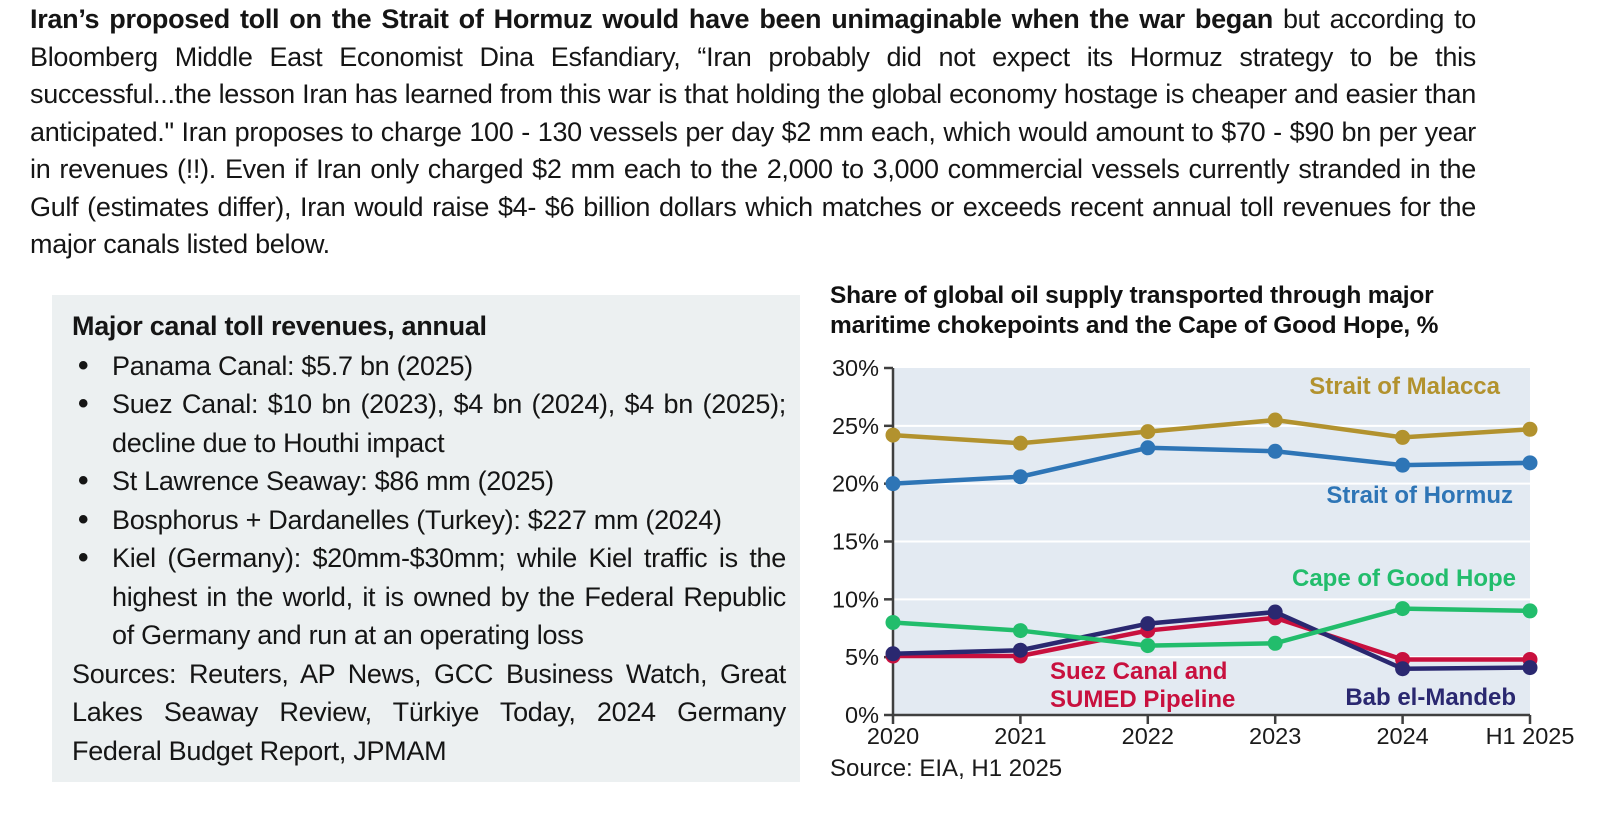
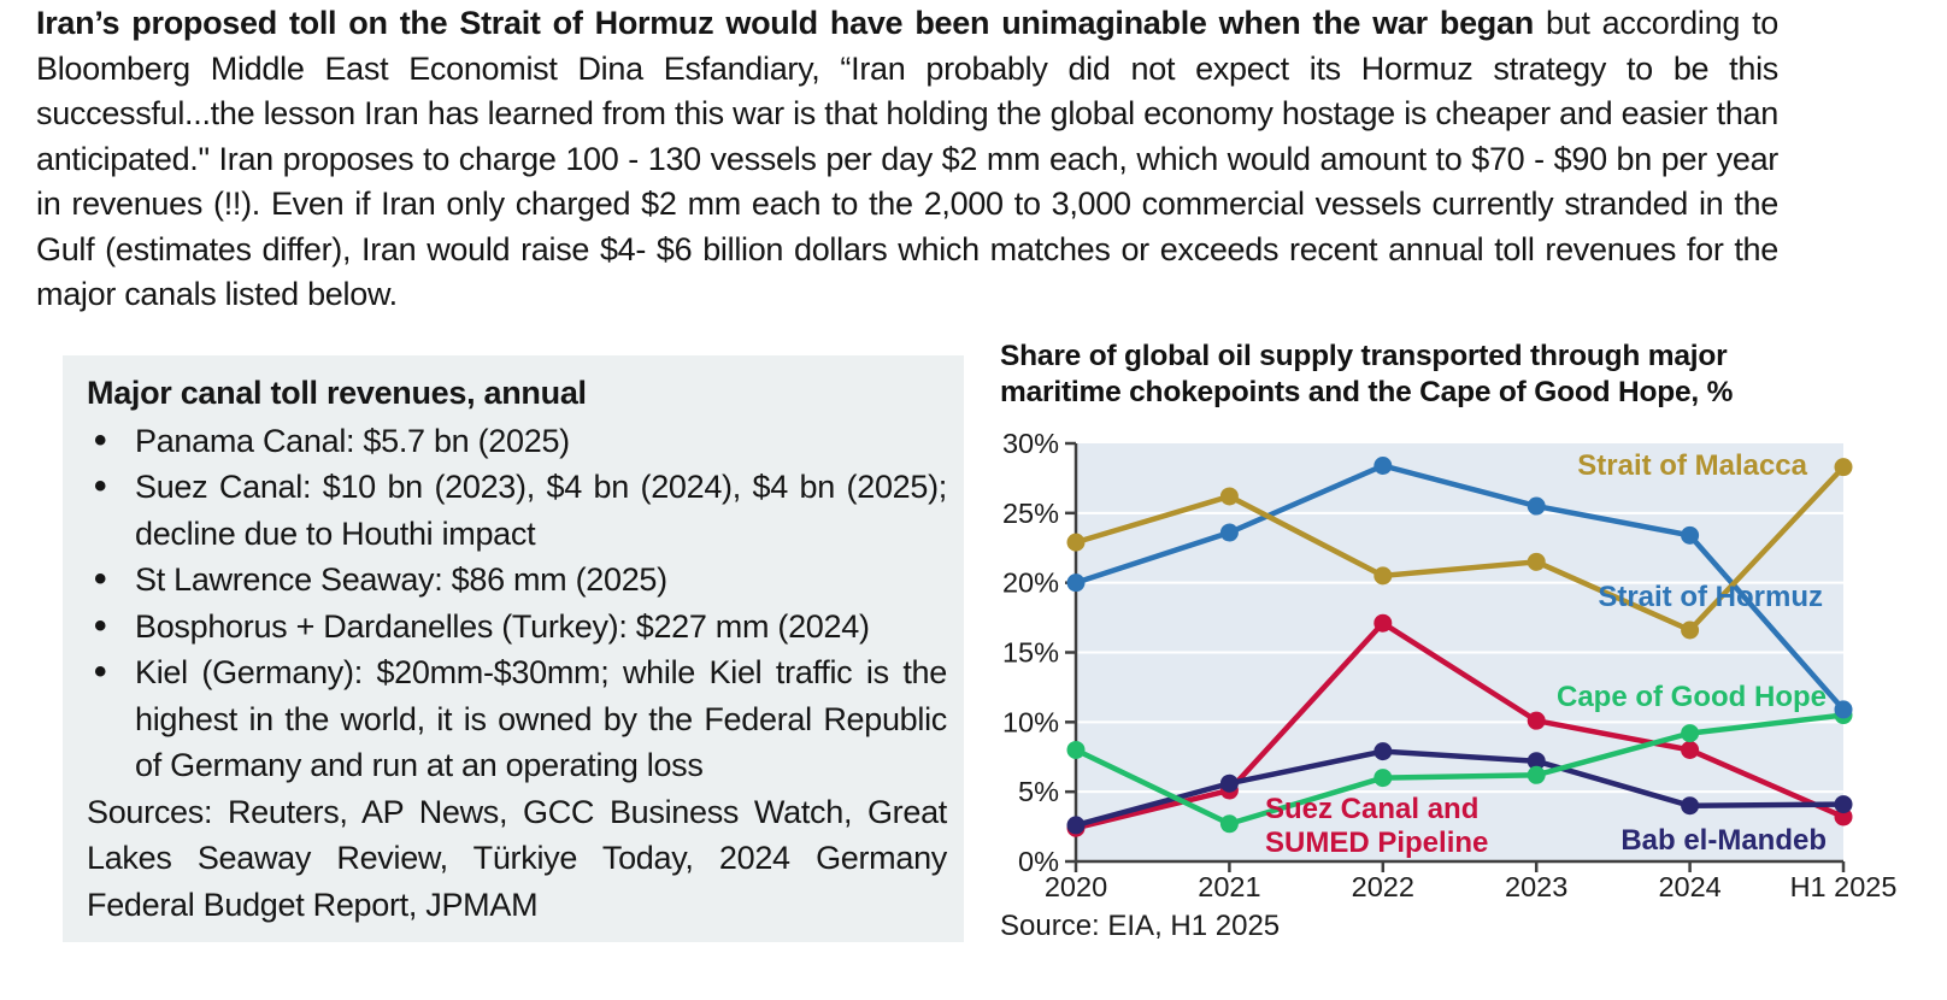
Strait of Malacca/2020: 24.2% -> 22.9%
Suez Canal and SUMED Pipeline/2020: 5.1% -> 2.4%
Bab el-Mandeb/2020: 5.3% -> 2.6%
Strait of Malacca/2021: 23.5% -> 26.2%
Strait of Hormuz/2021: 20.6% -> 23.6%
Cape of Good Hope/2021: 7.3% -> 2.7%
Strait of Malacca/2022: 24.5% -> 20.5%
Strait of Hormuz/2022: 23.1% -> 28.4%
Suez Canal and SUMED Pipeline/2022: 7.3% -> 17.1%
Strait of Malacca/2023: 25.5% -> 21.5%
Strait of Hormuz/2023: 22.8% -> 25.5%
Suez Canal and SUMED Pipeline/2023: 8.4% -> 10.1%
Bab el-Mandeb/2023: 8.9% -> 7.2%
Strait of Malacca/2024: 24.0% -> 16.6%
Strait of Hormuz/2024: 21.6% -> 23.4%
Suez Canal and SUMED Pipeline/2024: 4.8% -> 8.0%
Strait of Malacca/H1 2025: 24.7% -> 28.3%
Strait of Hormuz/H1 2025: 21.8% -> 10.9%
Cape of Good Hope/H1 2025: 9.0% -> 10.5%
Suez Canal and SUMED Pipeline/H1 2025: 4.8% -> 3.2%
